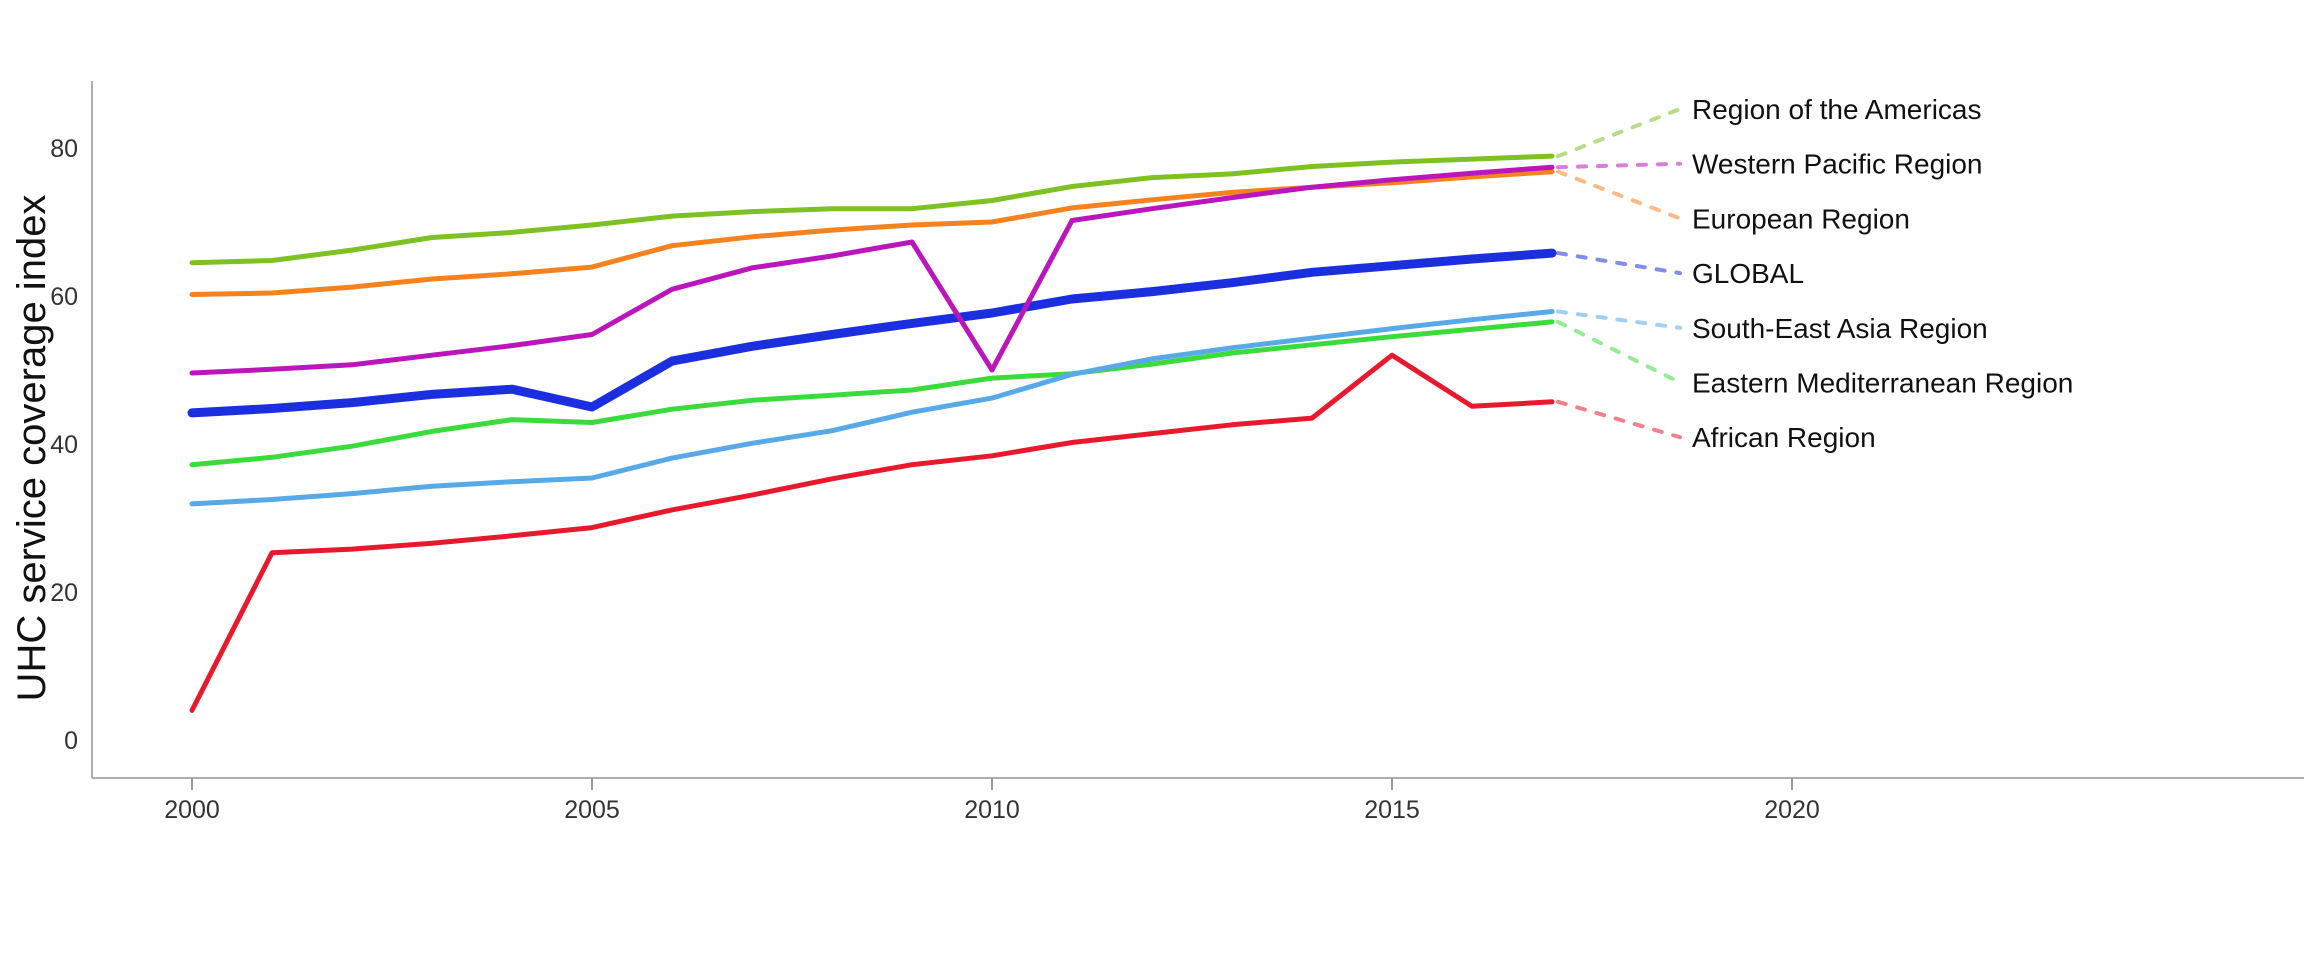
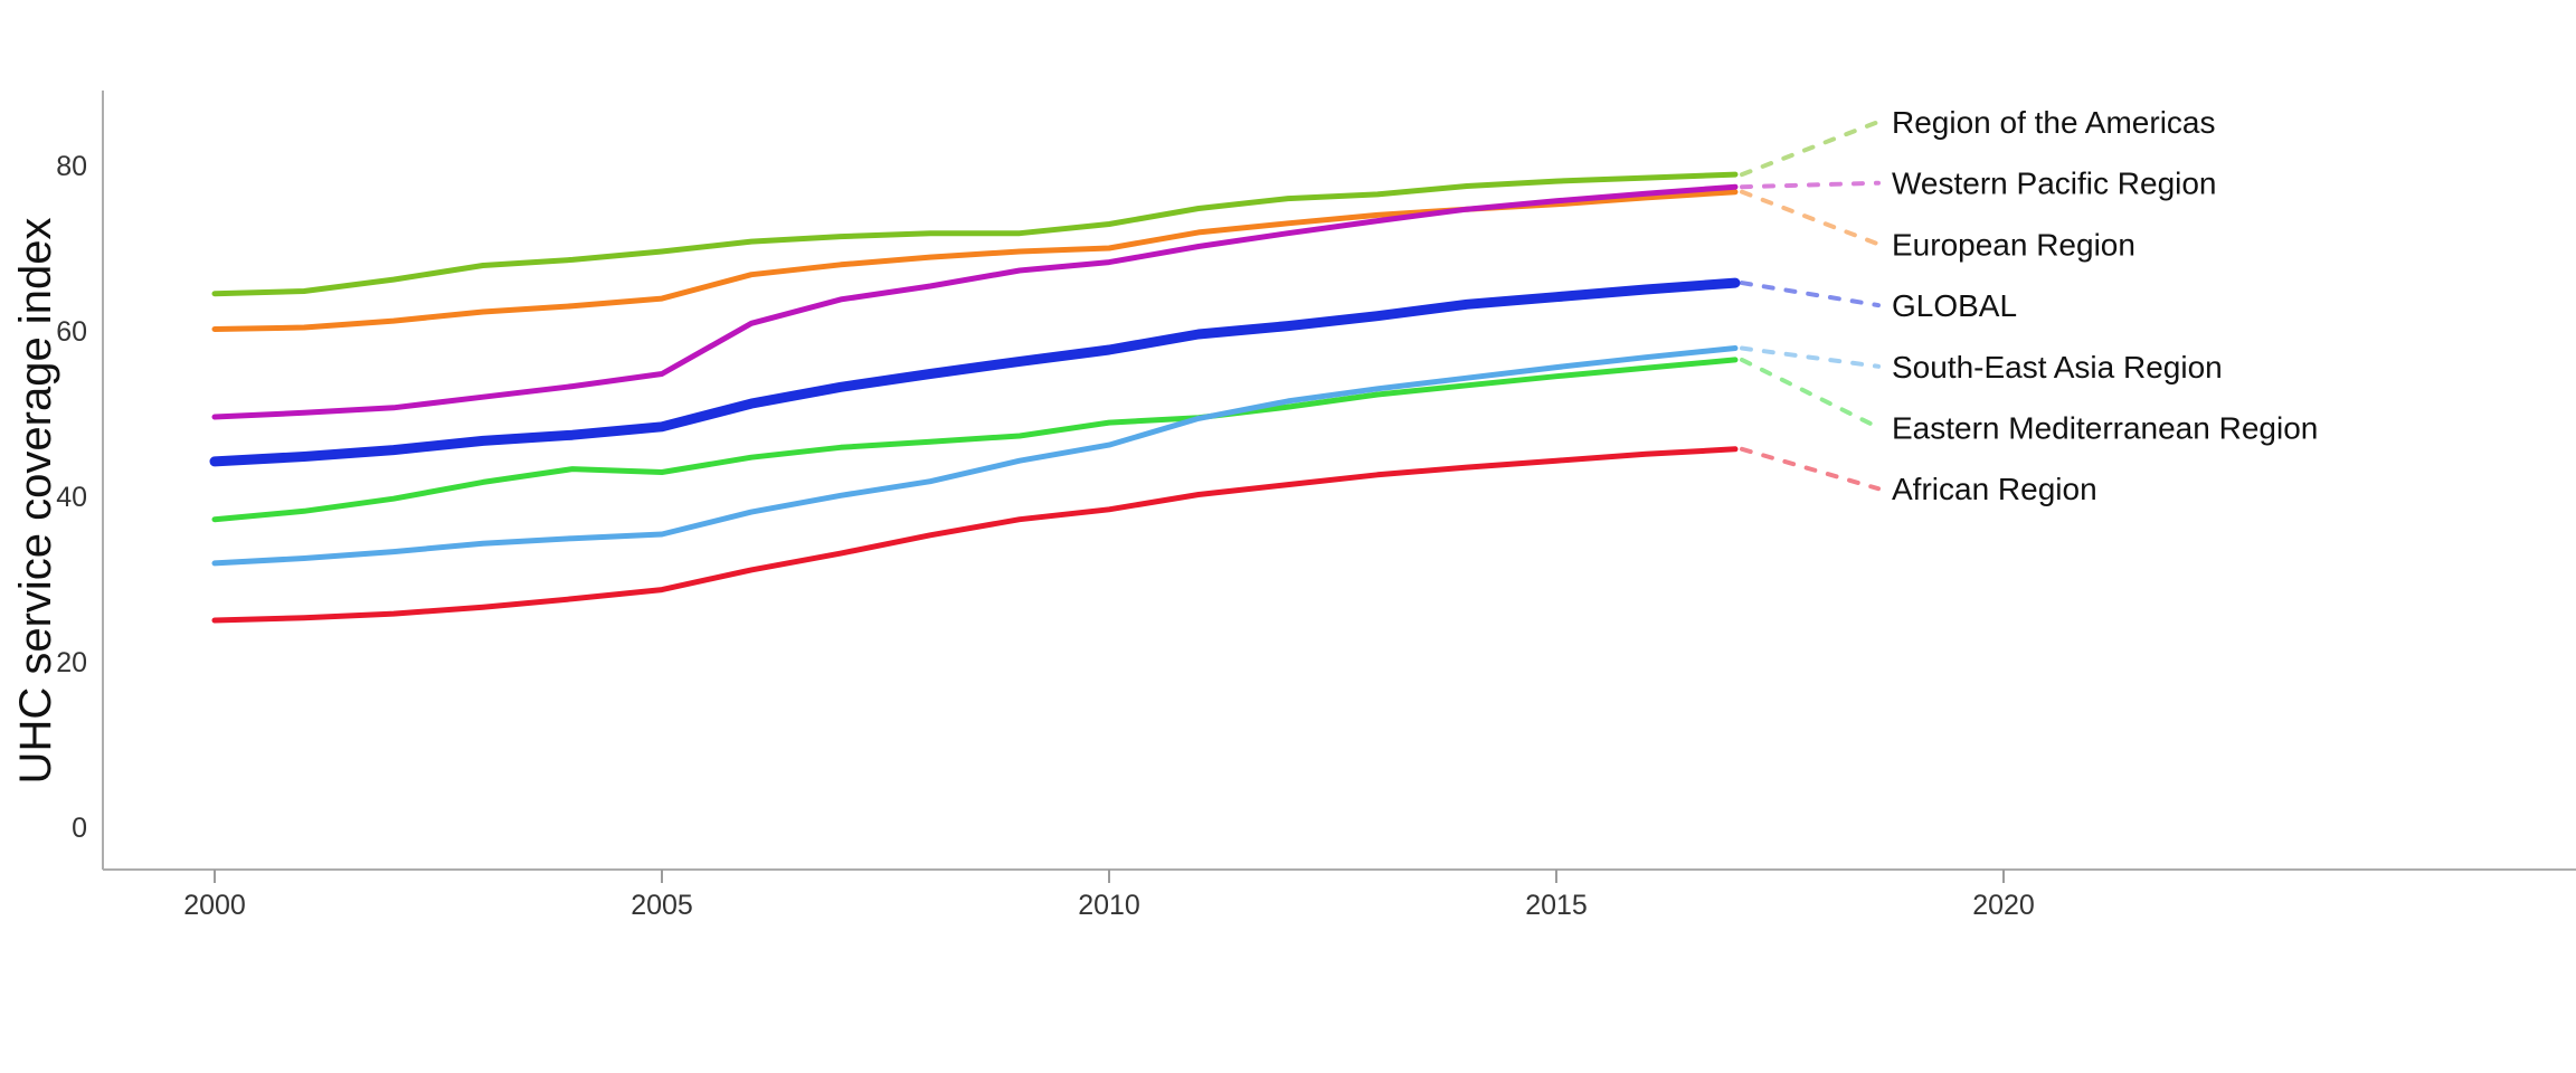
African Region/2000: 4 -> 25
GLOBAL/2005: 45 -> 48
Western Pacific Region/2010: 50 -> 68
African Region/2015: 52 -> 44
